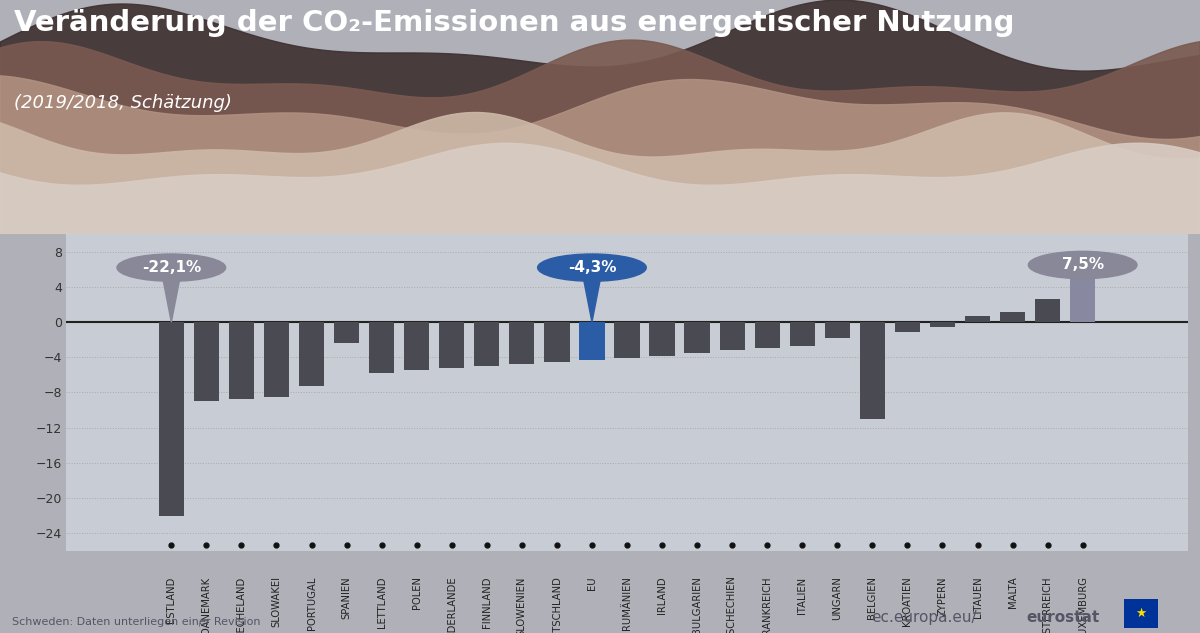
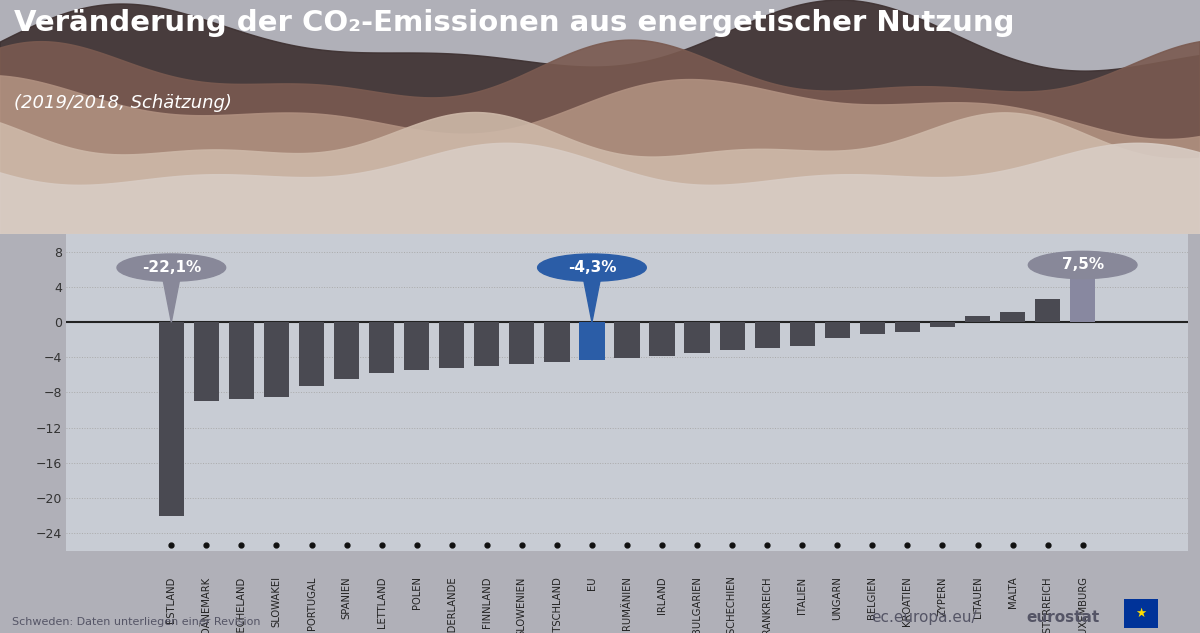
SPANIEN: -2.4 -> -6.5
BELGIEN: -11.0 -> -1.4
